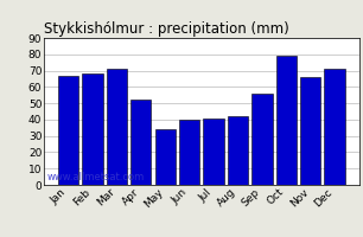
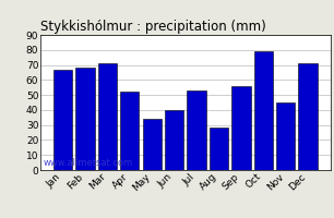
Jul: 41 -> 53
Aug: 42 -> 28
Nov: 66 -> 45
